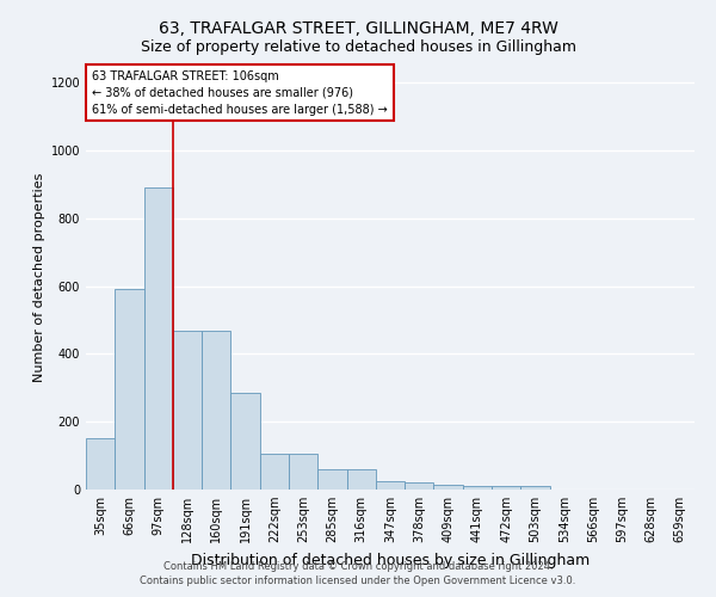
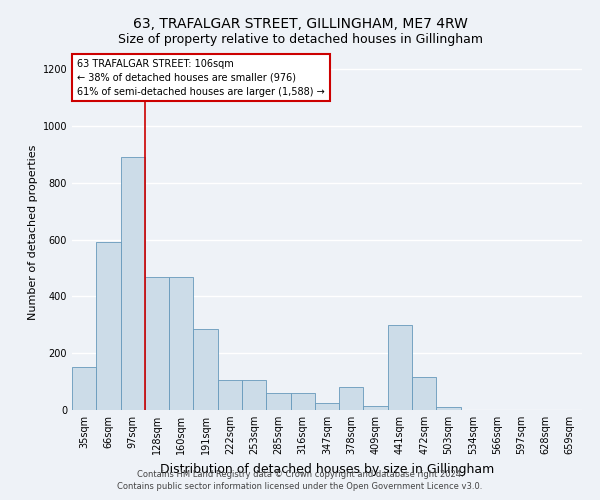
378sqm: 20 -> 80
441sqm: 10 -> 300
472sqm: 10 -> 115
